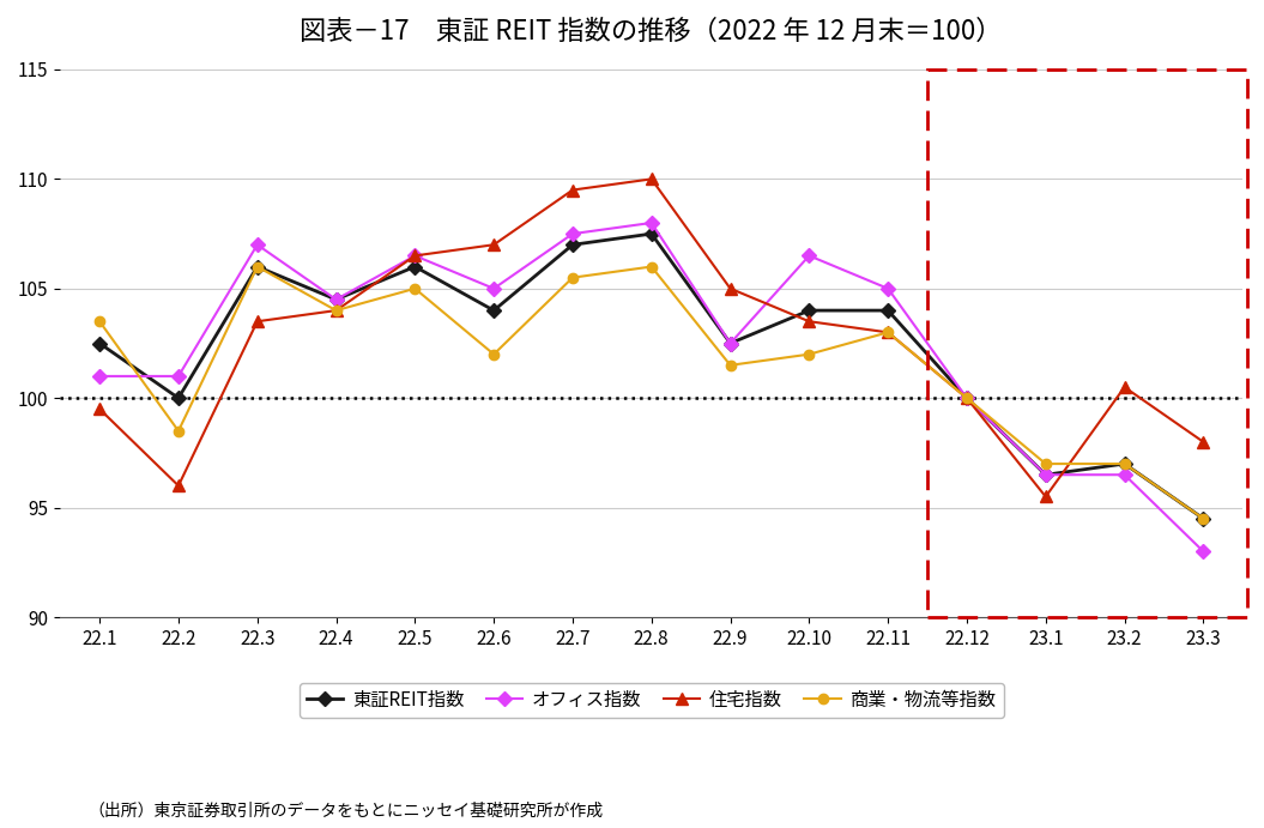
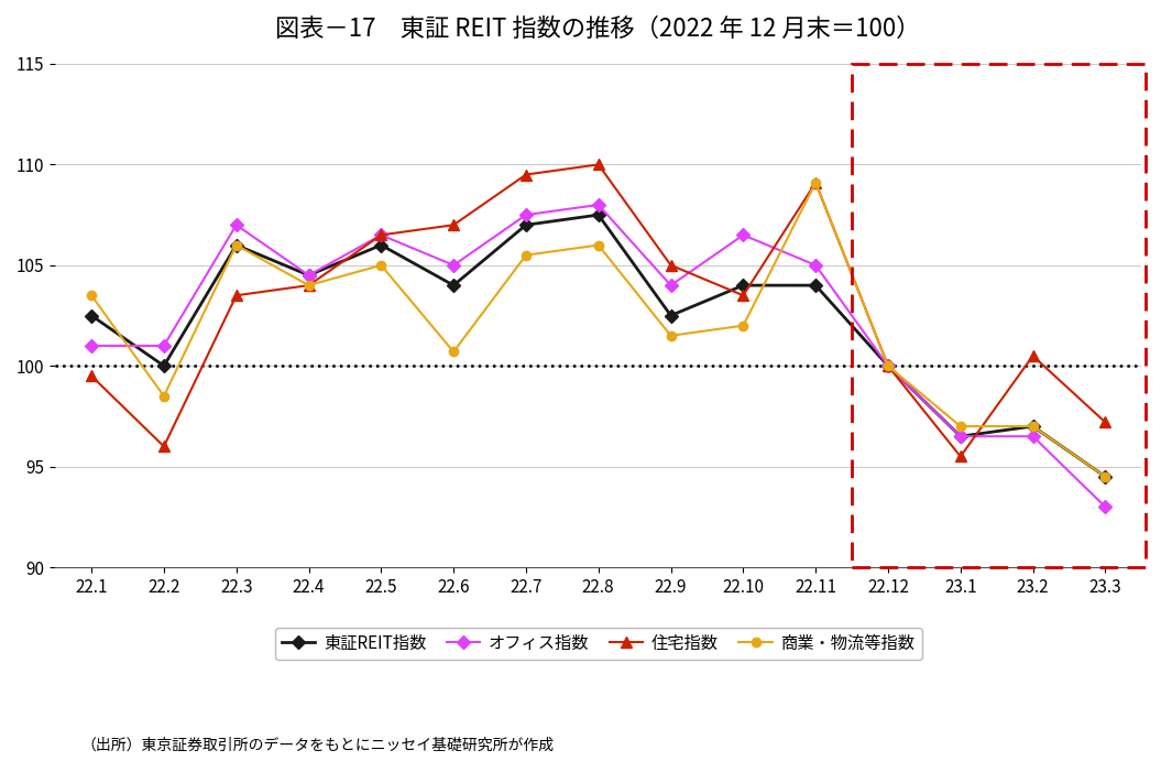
商業・物流等指数/22.6: 102.0 -> 100.7
オフィス指数/22.9: 102.5 -> 104.0
住宅指数/22.11: 103.0 -> 109.1
商業・物流等指数/22.11: 103.0 -> 109.1
住宅指数/23.3: 98.0 -> 97.2
